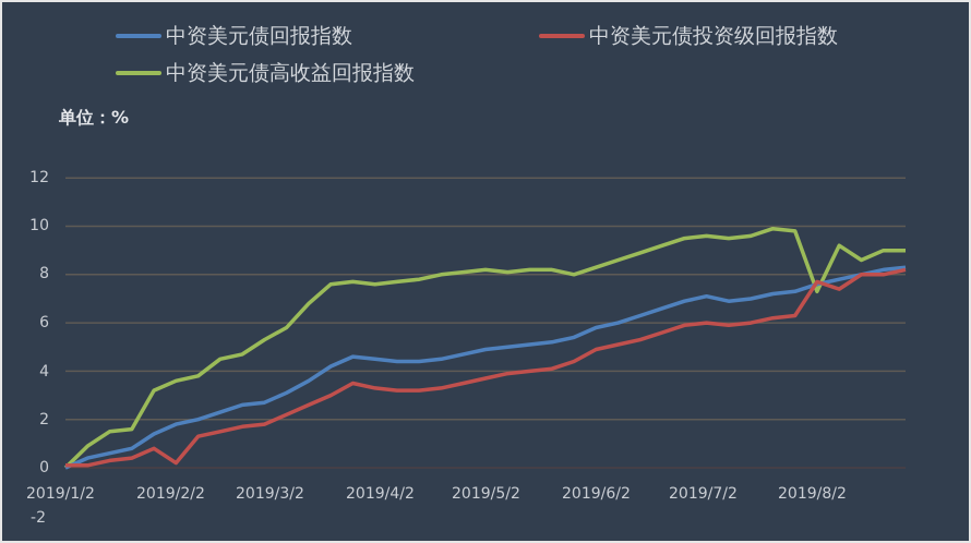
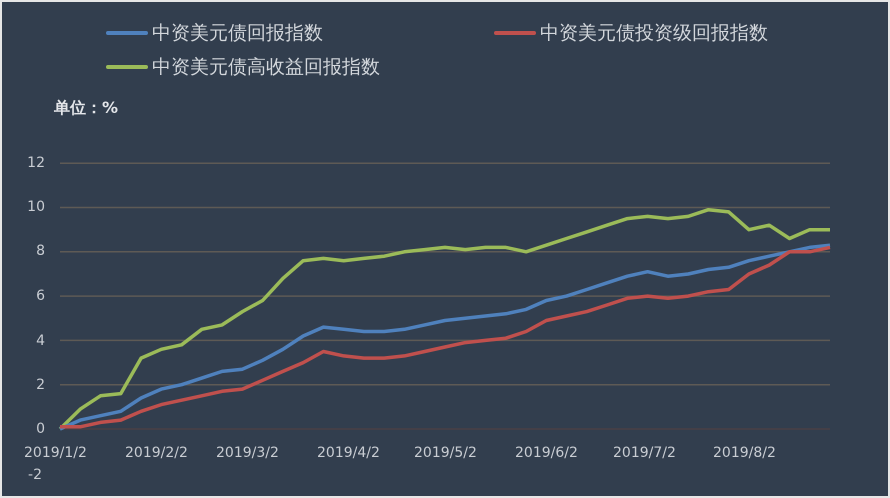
中资美元债投资级回报指数/2019/2/2: 0.2 -> 1.1
中资美元债投资级回报指数/2019/8/2: 7.7 -> 7.0
中资美元债高收益回报指数/2019/8/2: 7.3 -> 9.0
